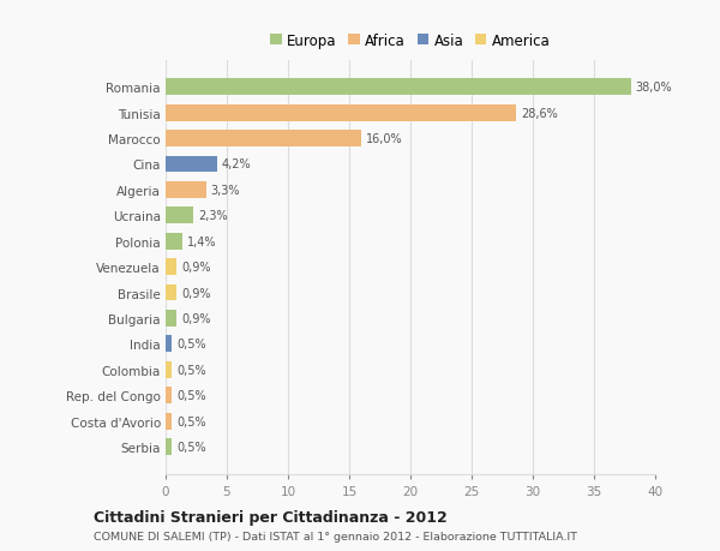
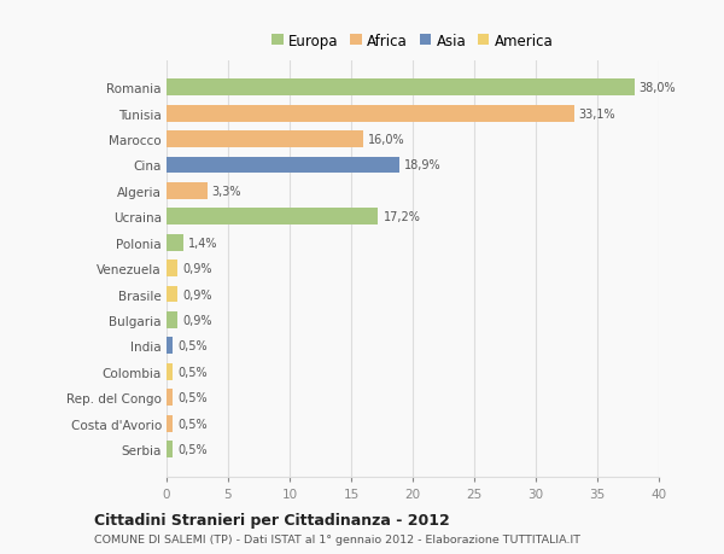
Tunisia: 28,6% -> 33,1%
Cina: 4,2% -> 18,9%
Ucraina: 2,3% -> 17,2%
